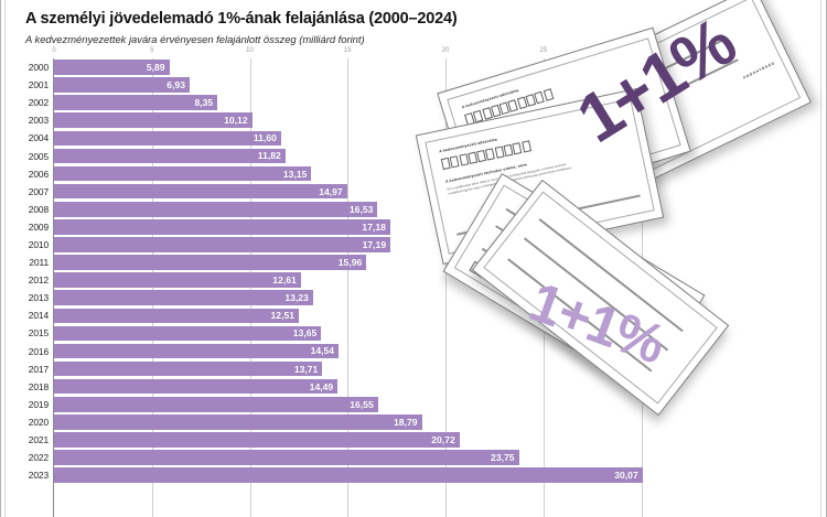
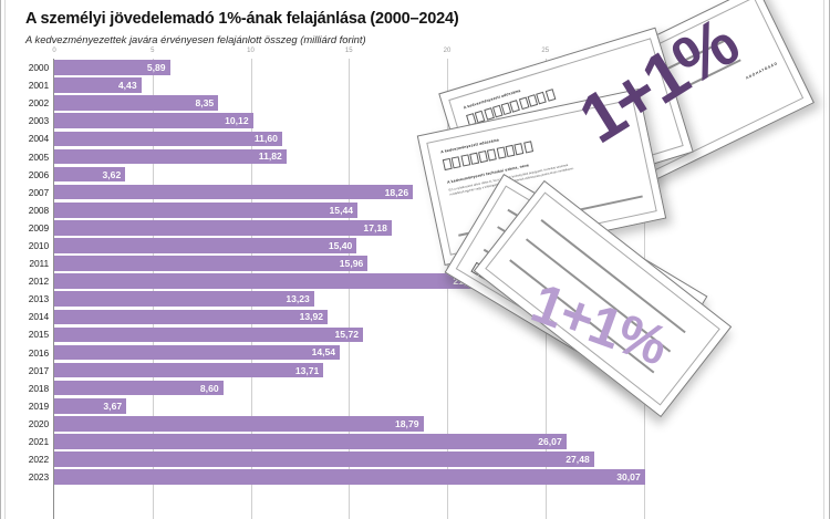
2001: 6,93 -> 4,43
2006: 13,15 -> 3,62
2007: 14,97 -> 18,26
2008: 16,53 -> 15,44
2010: 17,19 -> 15,40
2012: 12,61 -> 21,74
2014: 12,51 -> 13,92
2015: 13,65 -> 15,72
2018: 14,49 -> 8,60
2019: 16,55 -> 3,67
2021: 20,72 -> 26,07
2022: 23,75 -> 27,48
